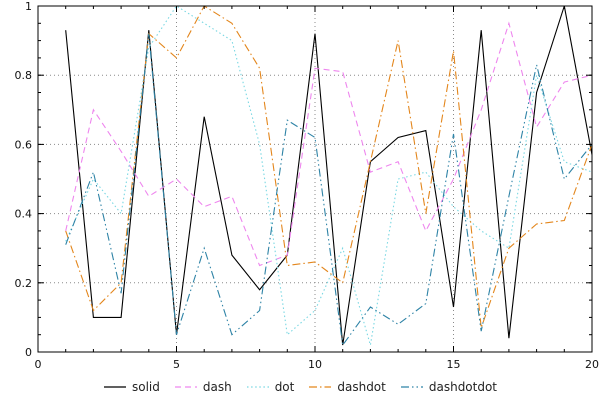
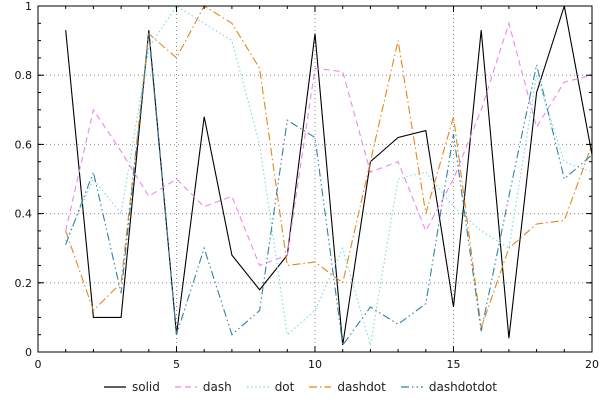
dashdot/15: 0.87 -> 0.68
dashdotdot/20: 0.60 -> 0.57
